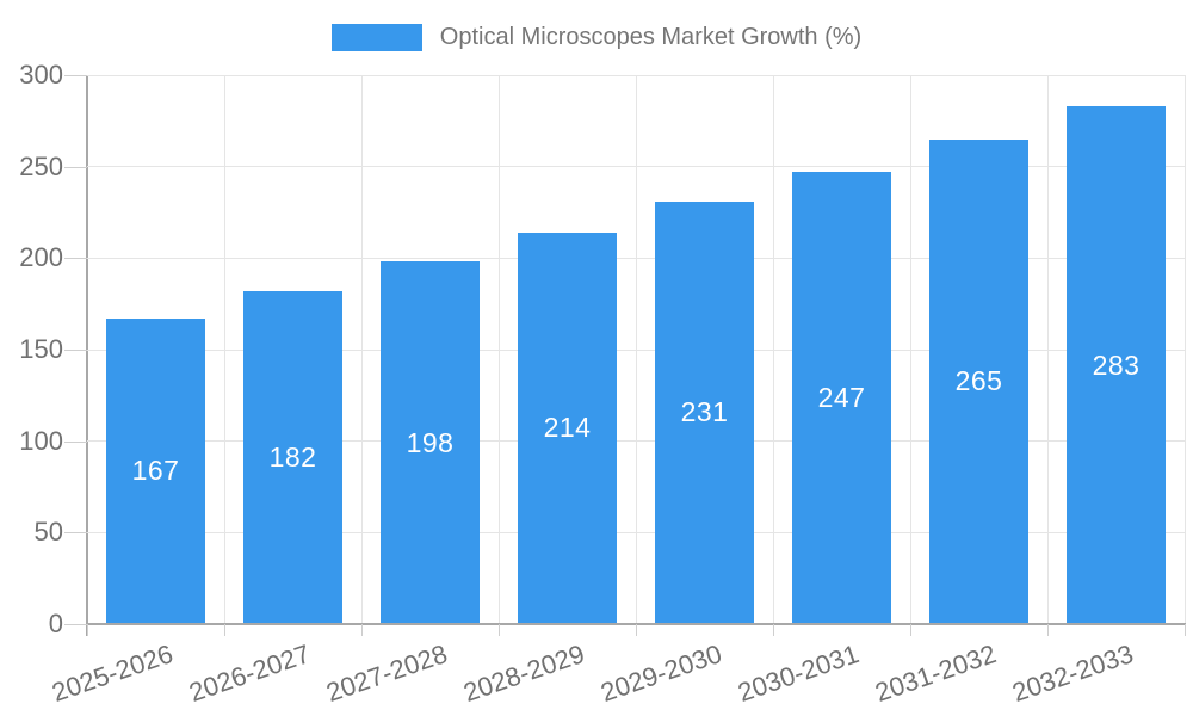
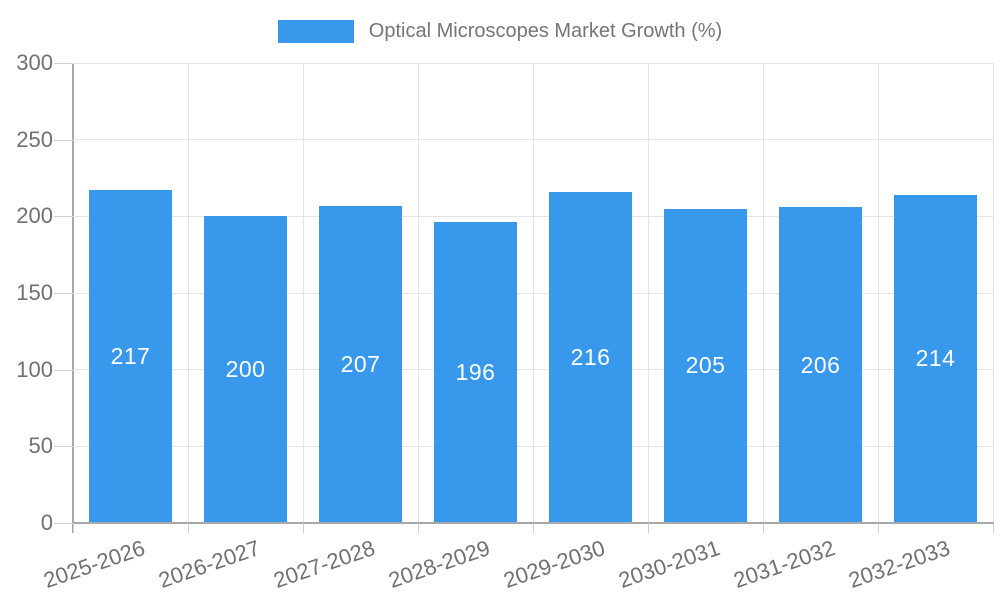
2025-2026: 167 -> 217
2026-2027: 182 -> 200
2027-2028: 198 -> 207
2028-2029: 214 -> 196
2029-2030: 231 -> 216
2030-2031: 247 -> 205
2031-2032: 265 -> 206
2032-2033: 283 -> 214
